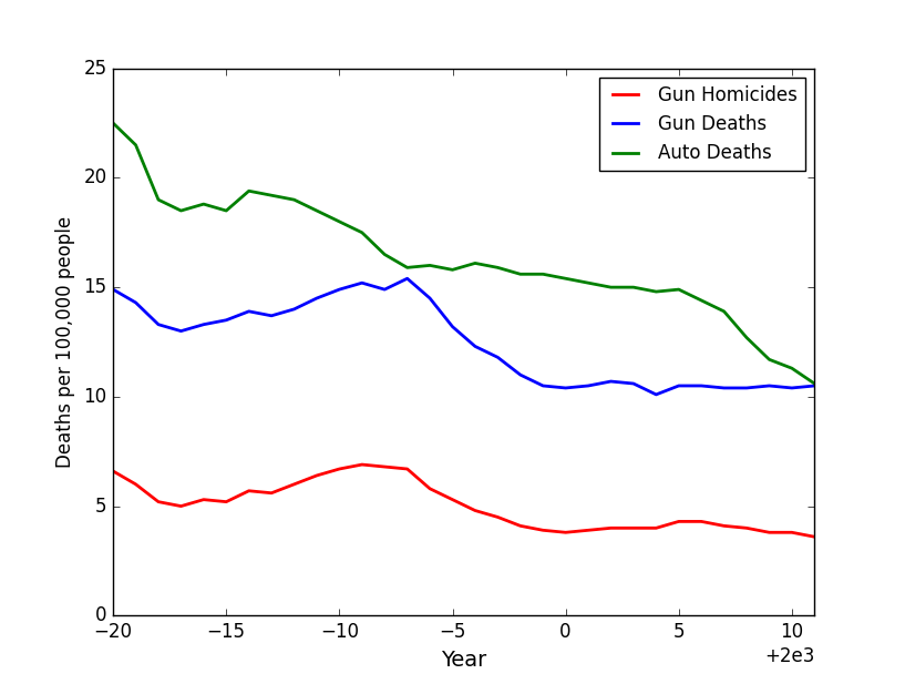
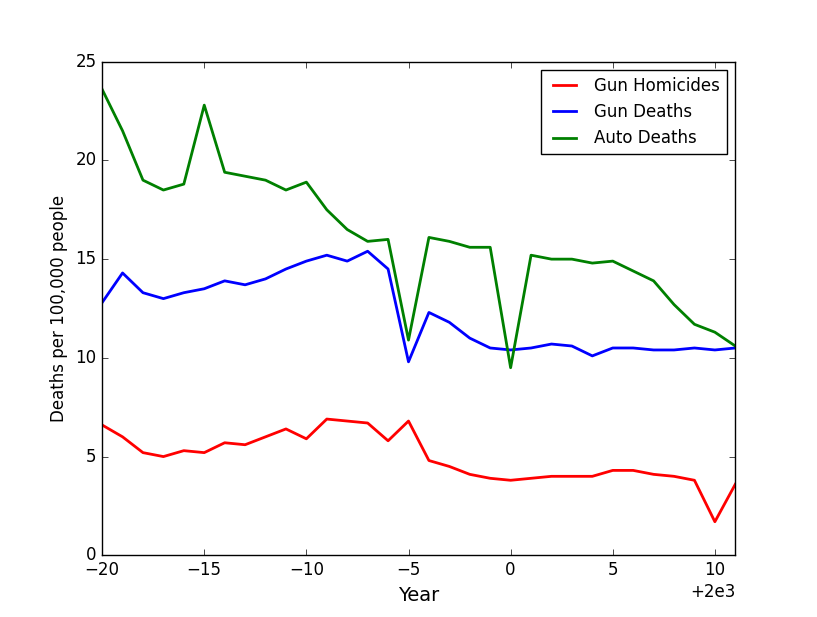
Gun Deaths/−20: 14.9 -> 12.8
Auto Deaths/−20: 22.5 -> 23.6
Auto Deaths/−15: 18.5 -> 22.8
Gun Homicides/−10: 6.7 -> 5.9
Auto Deaths/−10: 18.0 -> 18.9
Gun Homicides/−5: 5.3 -> 6.8
Gun Deaths/−5: 13.2 -> 9.8
Auto Deaths/−5: 15.8 -> 10.9
Auto Deaths/0: 15.4 -> 9.5
Gun Homicides/10: 3.8 -> 1.7
